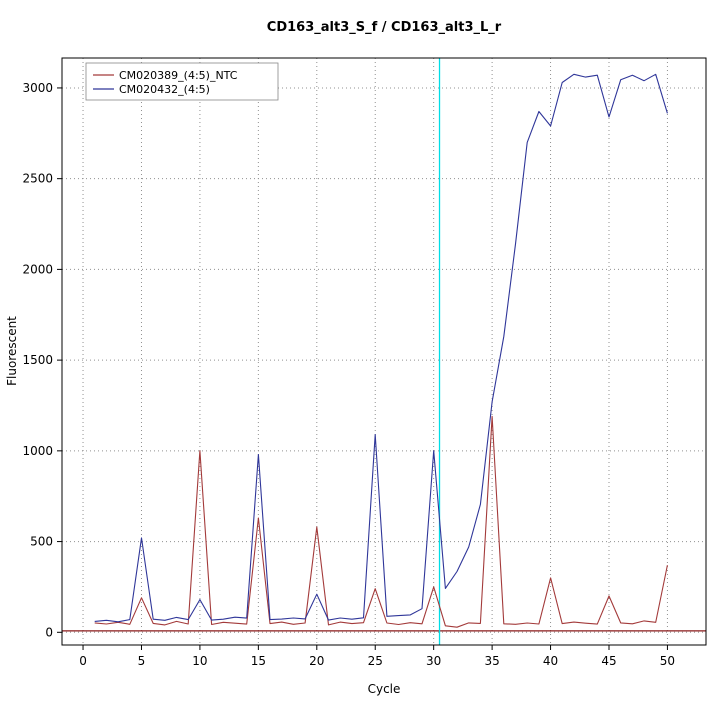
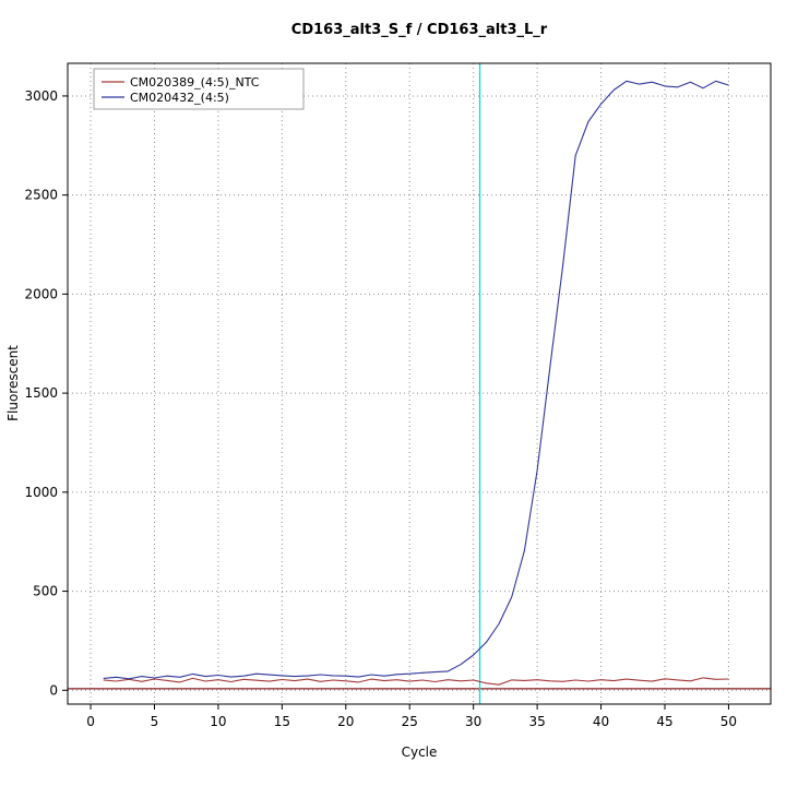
CM020389_(4:5)_NTC/5: 190 -> 60
CM020432_(4:5)/5: 520 -> 60
CM020389_(4:5)_NTC/10: 1000 -> 50
CM020432_(4:5)/10: 180 -> 80
CM020389_(4:5)_NTC/15: 630 -> 50
CM020432_(4:5)/15: 980 -> 70
CM020389_(4:5)_NTC/20: 580 -> 50
CM020432_(4:5)/20: 210 -> 70
CM020389_(4:5)_NTC/25: 240 -> 40
CM020432_(4:5)/25: 1090 -> 80
CM020389_(4:5)_NTC/30: 250 -> 50
CM020432_(4:5)/30: 1000 -> 180
CM020389_(4:5)_NTC/35: 1190 -> 50
CM020432_(4:5)/35: 1270 -> 1110
CM020389_(4:5)_NTC/40: 300 -> 50
CM020432_(4:5)/40: 2790 -> 2960
CM020389_(4:5)_NTC/45: 200 -> 60
CM020432_(4:5)/45: 2840 -> 3050
CM020389_(4:5)_NTC/50: 370 -> 60
CM020432_(4:5)/50: 2860 -> 3060
